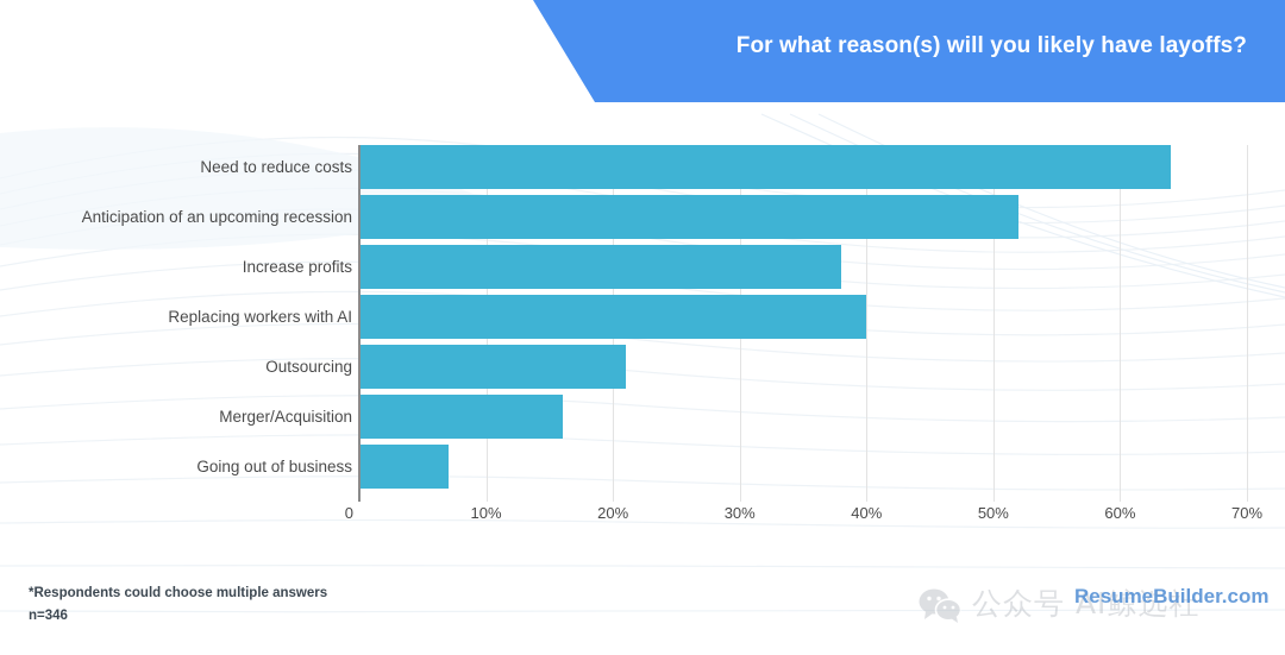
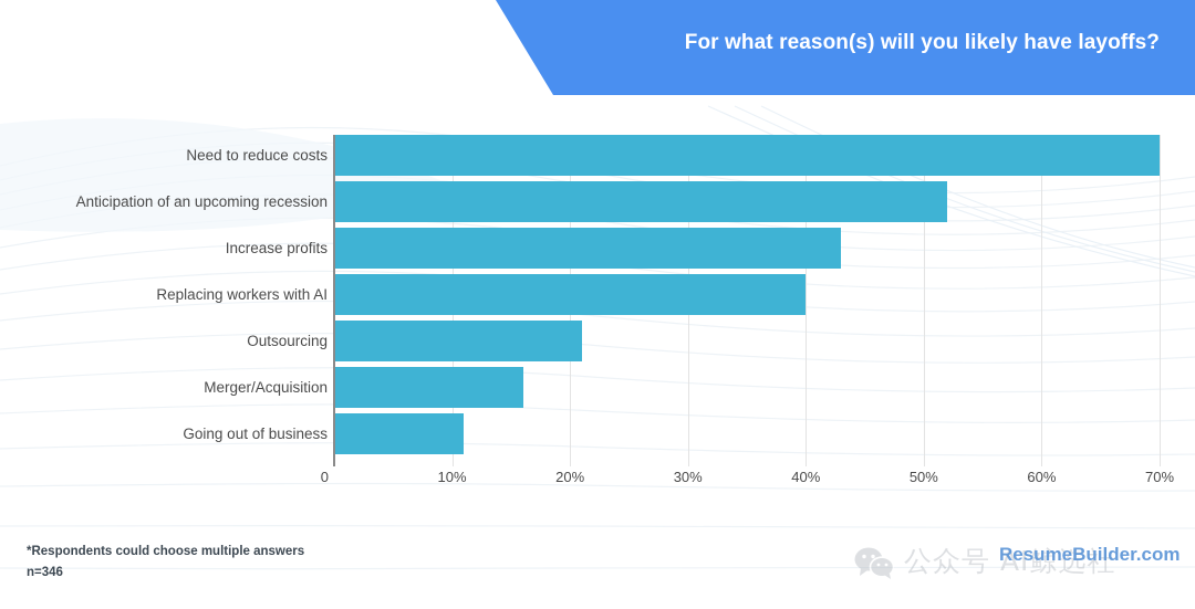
Need to reduce costs: 64% -> 70%
Increase profits: 38% -> 43%
Going out of business: 7% -> 11%
